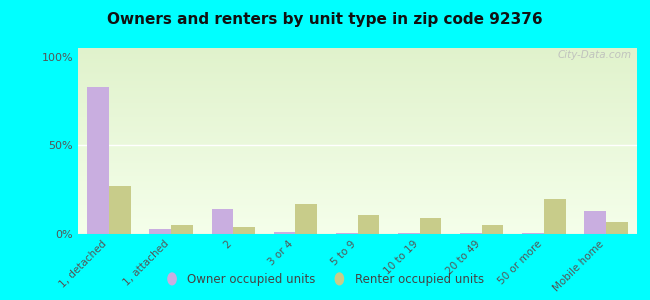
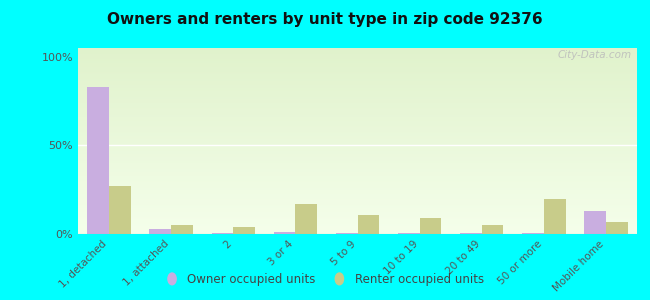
Owner occupied units/2: 14% -> 0%
